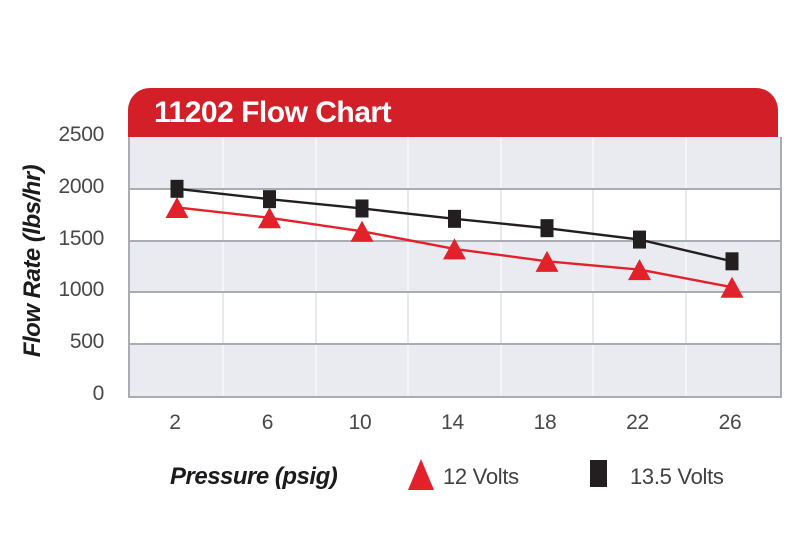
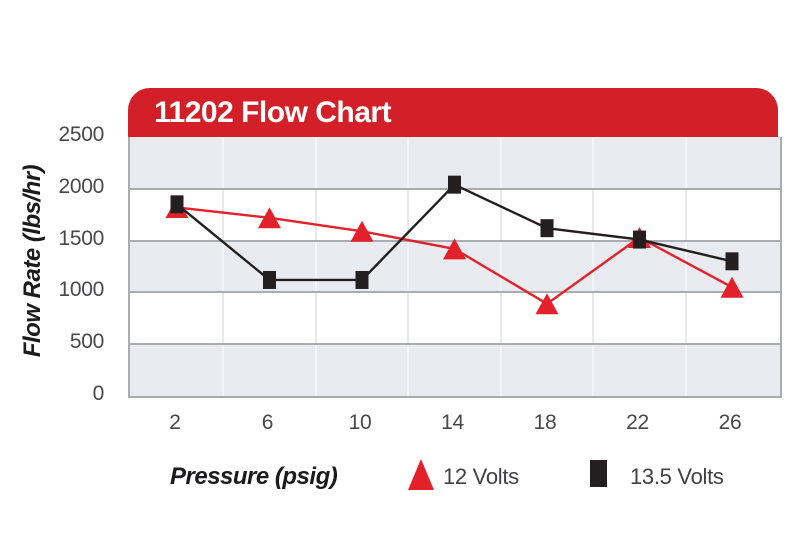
13.5 Volts/2: 2000 -> 1850
13.5 Volts/6: 1900 -> 1120
13.5 Volts/10: 1810 -> 1120
13.5 Volts/14: 1710 -> 2040
12 Volts/18: 1300 -> 890
12 Volts/22: 1220 -> 1530
